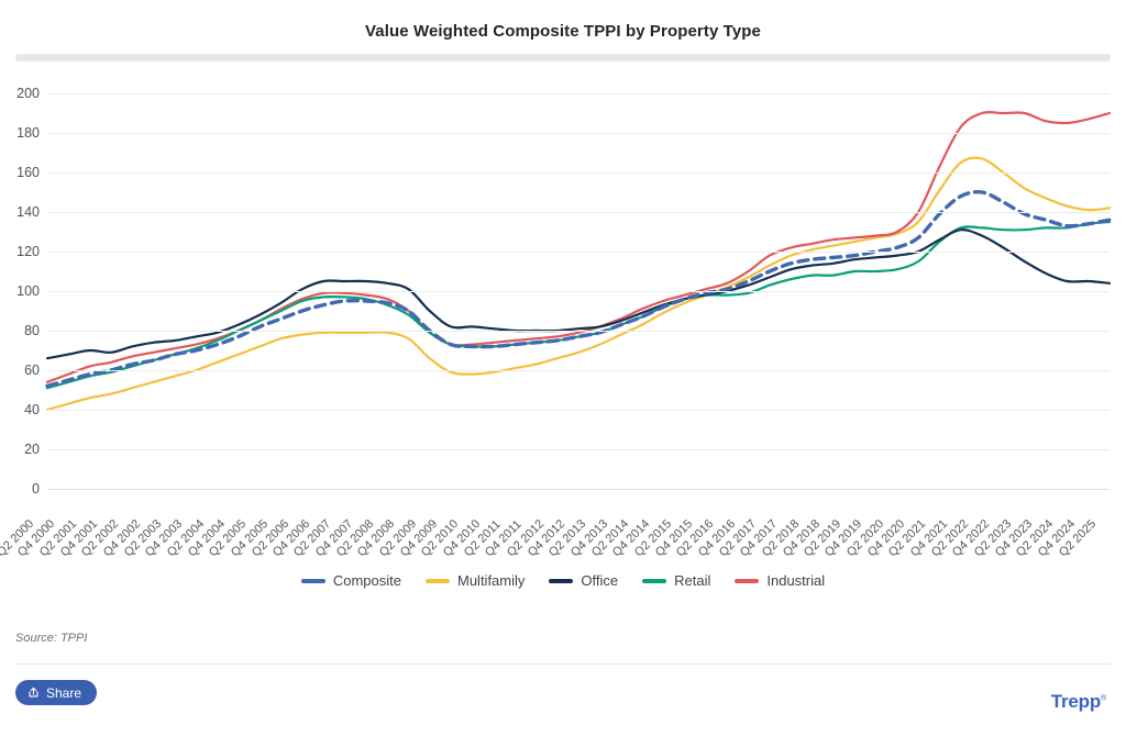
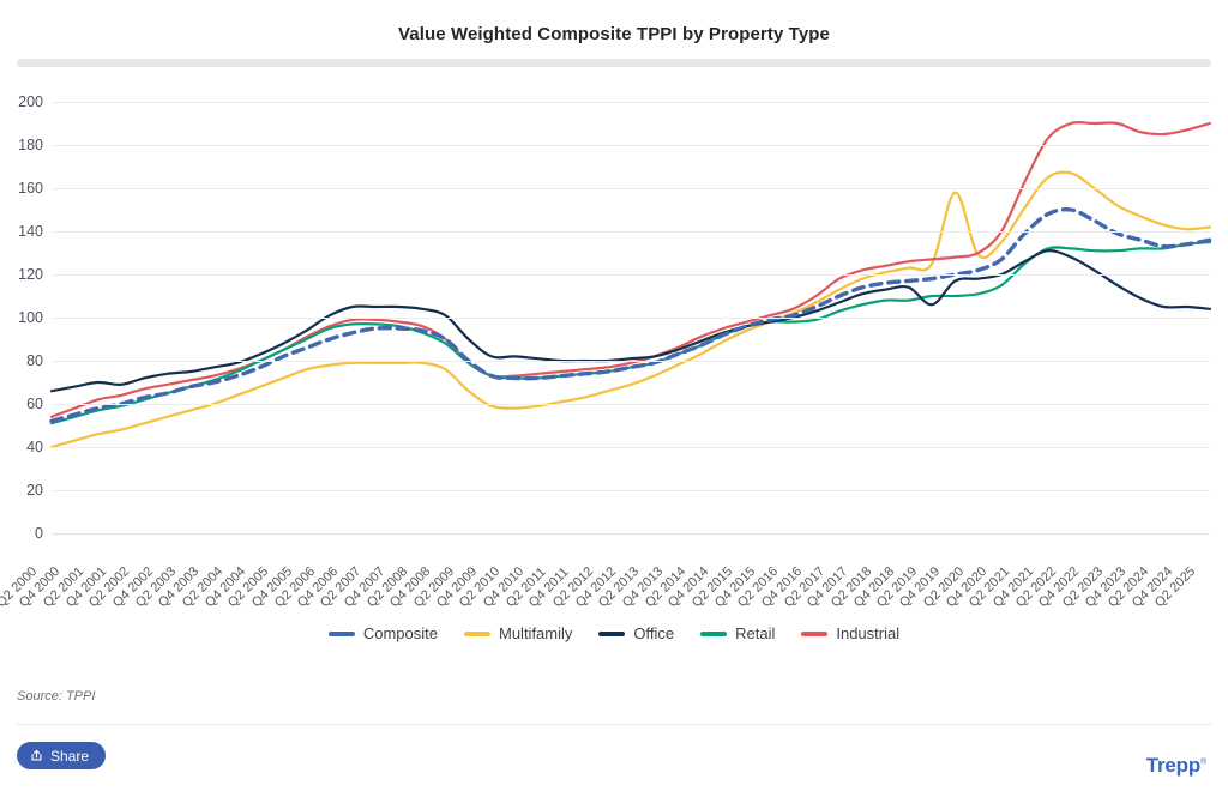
Office/Q2 2019: 116 -> 106
Multifamily/Q4 2019: 127 -> 158
